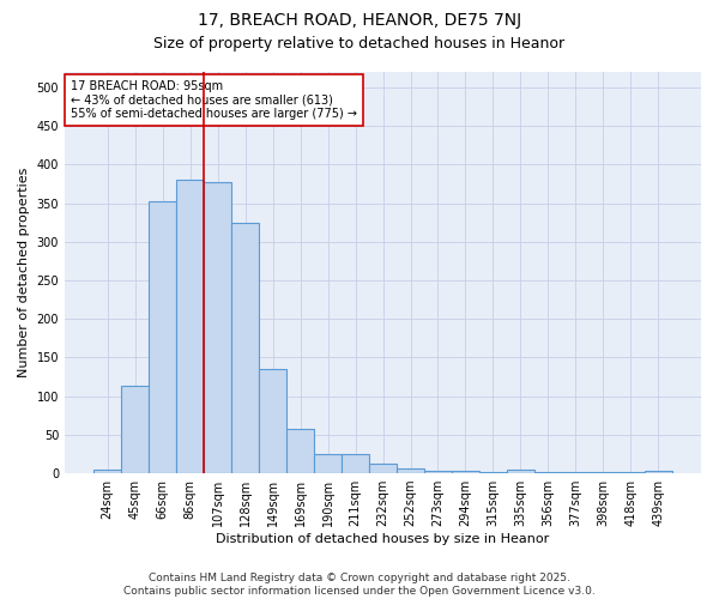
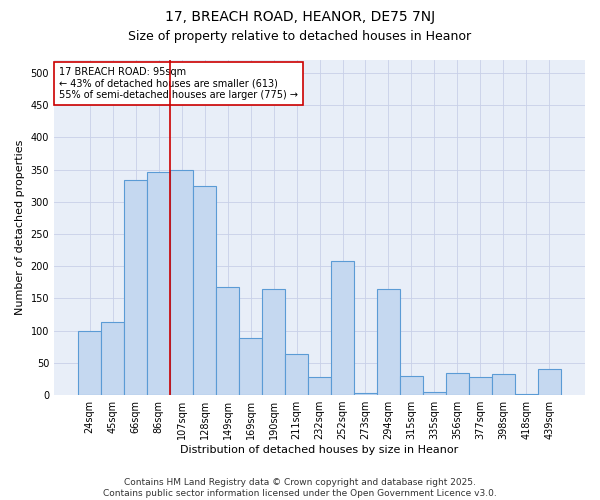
24sqm: 5 -> 100
66sqm: 352 -> 334
86sqm: 380 -> 346
107sqm: 378 -> 350
149sqm: 135 -> 168
169sqm: 57 -> 88
190sqm: 25 -> 164
211sqm: 25 -> 64
232sqm: 12 -> 28
252sqm: 7 -> 208
294sqm: 4 -> 164
315sqm: 2 -> 30
356sqm: 2 -> 34
377sqm: 1 -> 28
398sqm: 1 -> 32
439sqm: 3 -> 40
